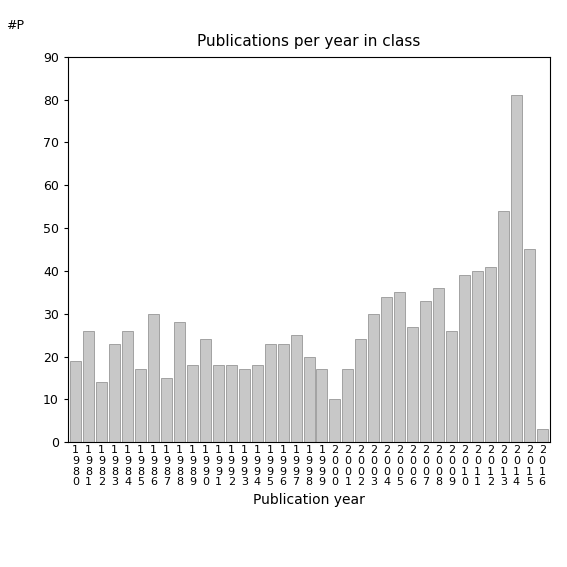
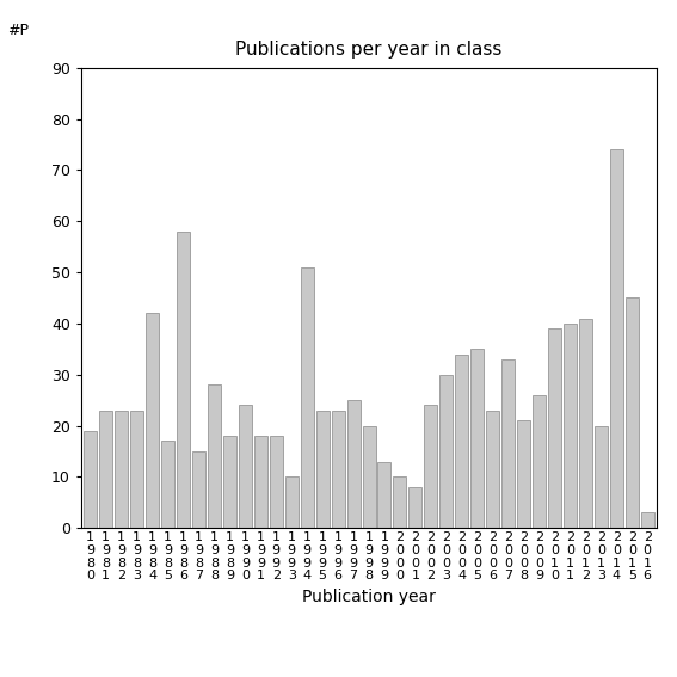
1 9 8 1: 26 -> 23
1 9 8 2: 14 -> 23
1 9 8 4: 26 -> 42
1 9 8 6: 30 -> 58
1 9 9 3: 17 -> 10
1 9 9 4: 18 -> 51
1 9 9 9: 17 -> 13
2 0 0 1: 17 -> 8
2 0 0 6: 27 -> 23
2 0 0 8: 36 -> 21
2 0 1 3: 54 -> 20
2 0 1 4: 81 -> 74
